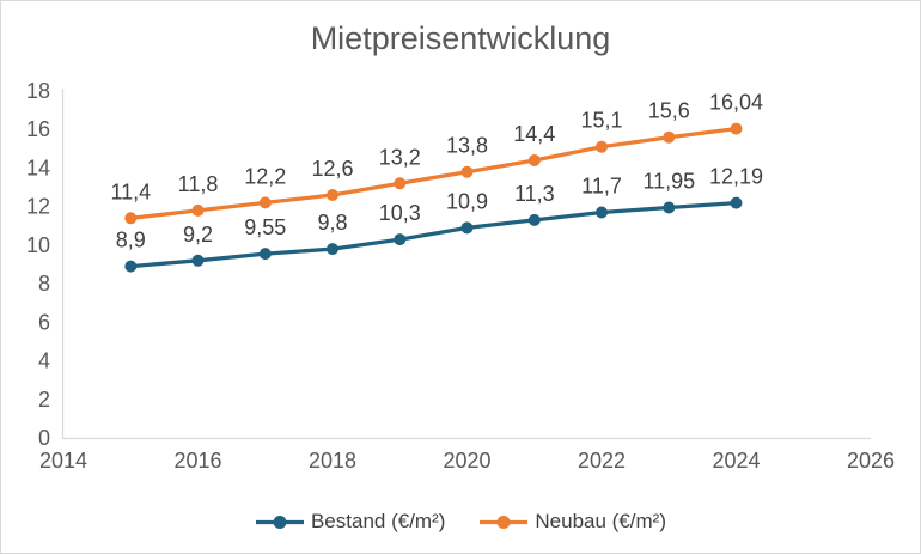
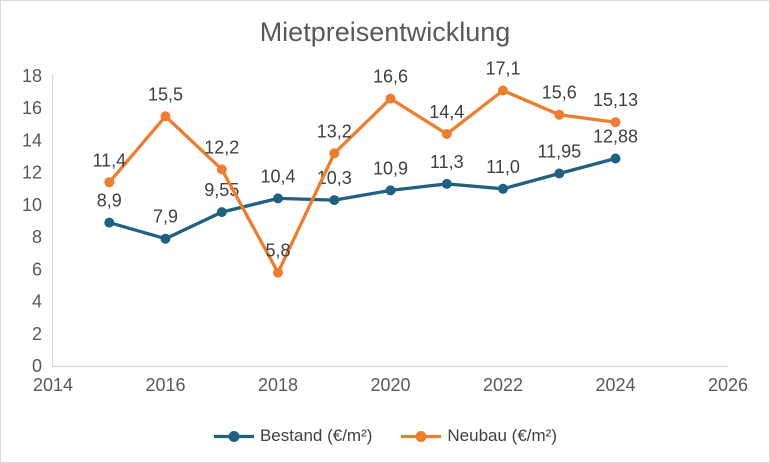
Bestand (€/m²)/2016: 9,2 -> 7,9
Neubau (€/m²)/2016: 11,8 -> 15,5
Bestand (€/m²)/2018: 9,8 -> 10,4
Neubau (€/m²)/2018: 12,6 -> 5,8
Neubau (€/m²)/2020: 13,8 -> 16,6
Bestand (€/m²)/2022: 11,7 -> 11,0
Neubau (€/m²)/2022: 15,1 -> 17,1
Bestand (€/m²)/2024: 12,19 -> 12,88
Neubau (€/m²)/2024: 16,04 -> 15,13
